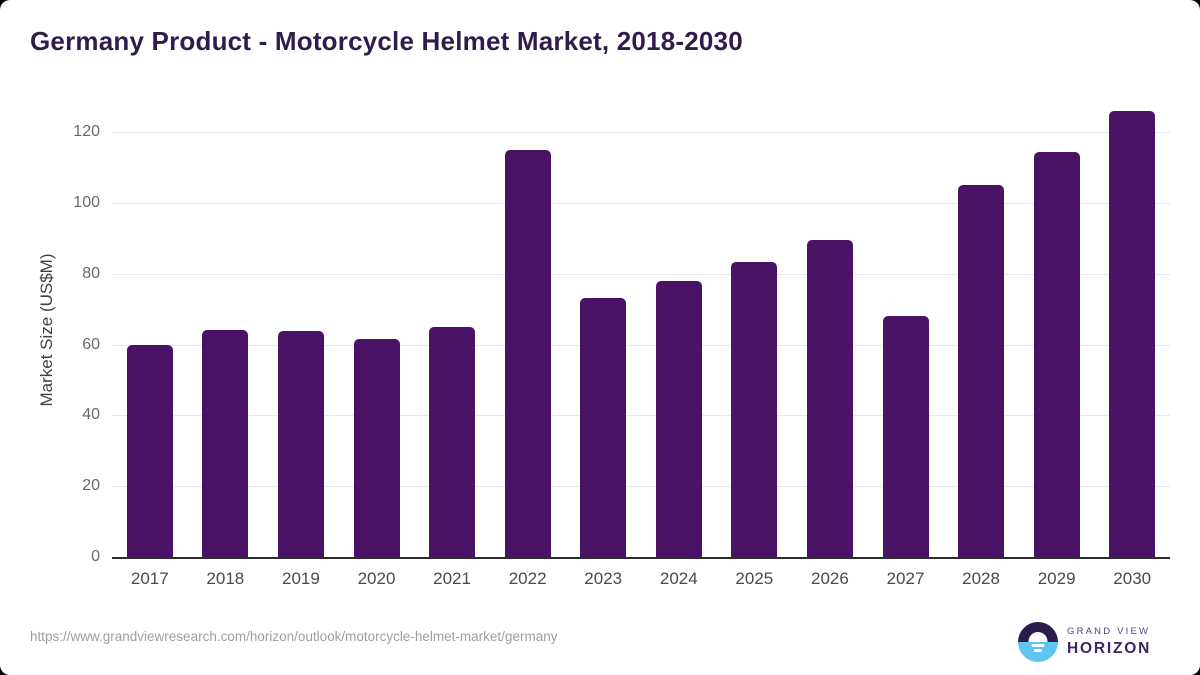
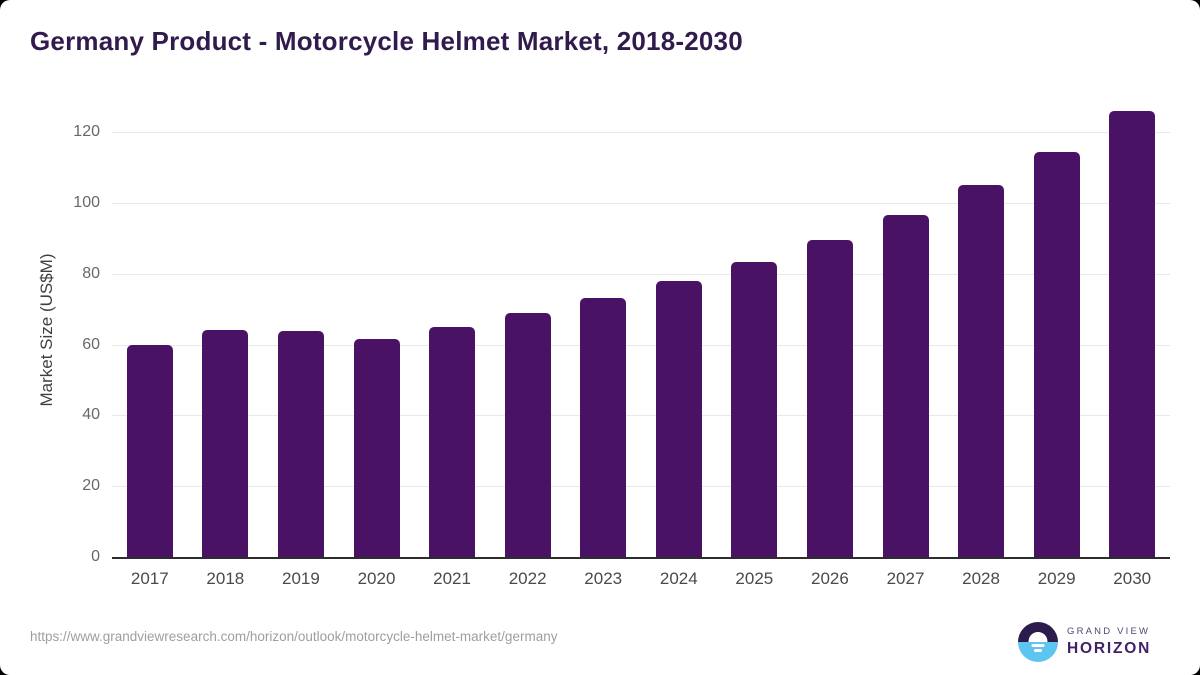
2022: 115 -> 69
2027: 68 -> 97
